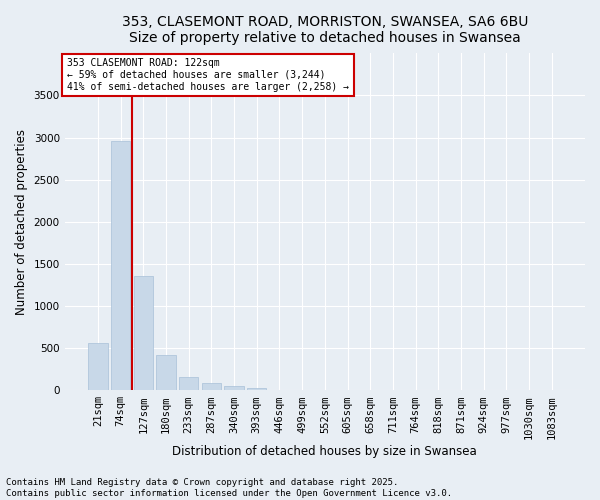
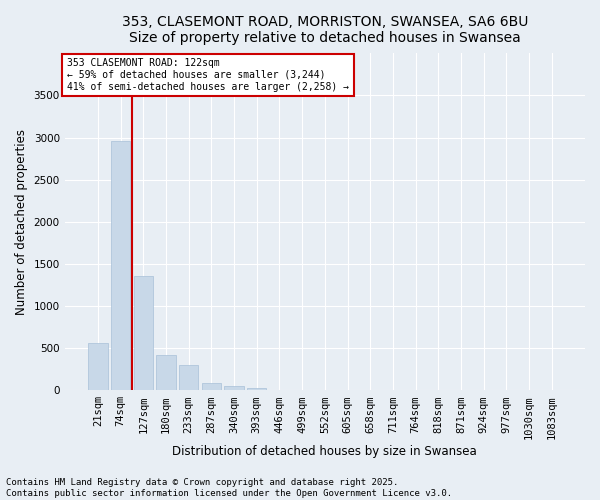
233sqm: 160 -> 300
